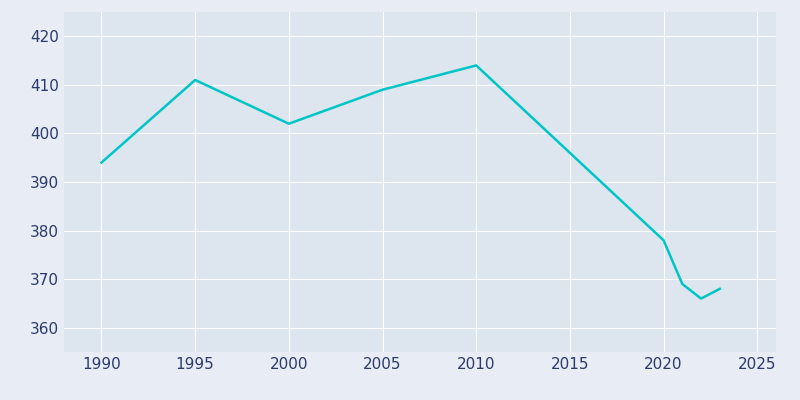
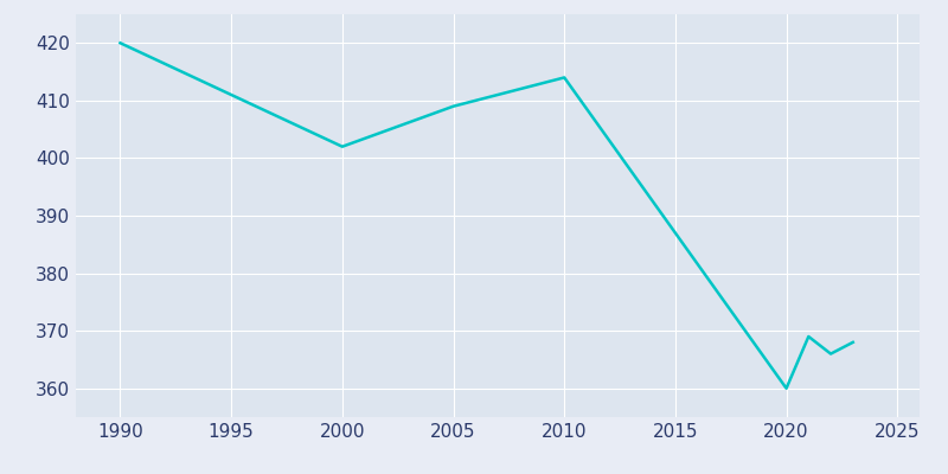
1990: 394 -> 420
2020: 378 -> 360
